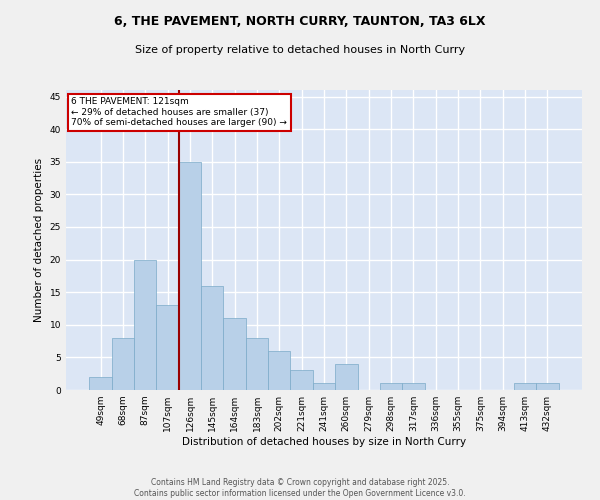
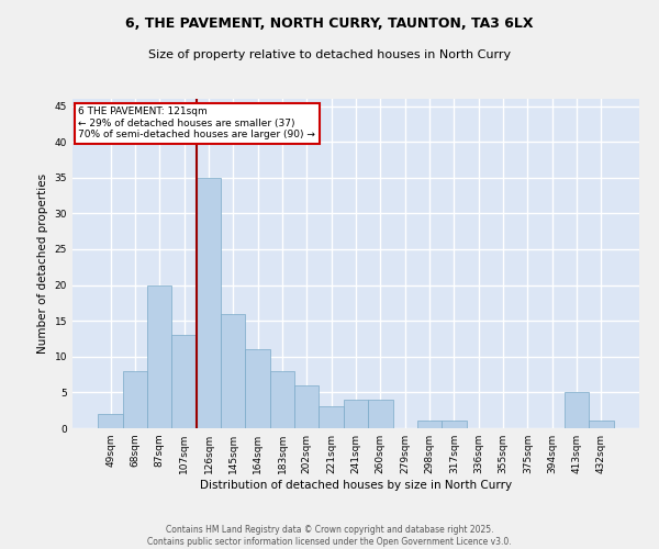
241sqm: 1 -> 4
413sqm: 1 -> 5
